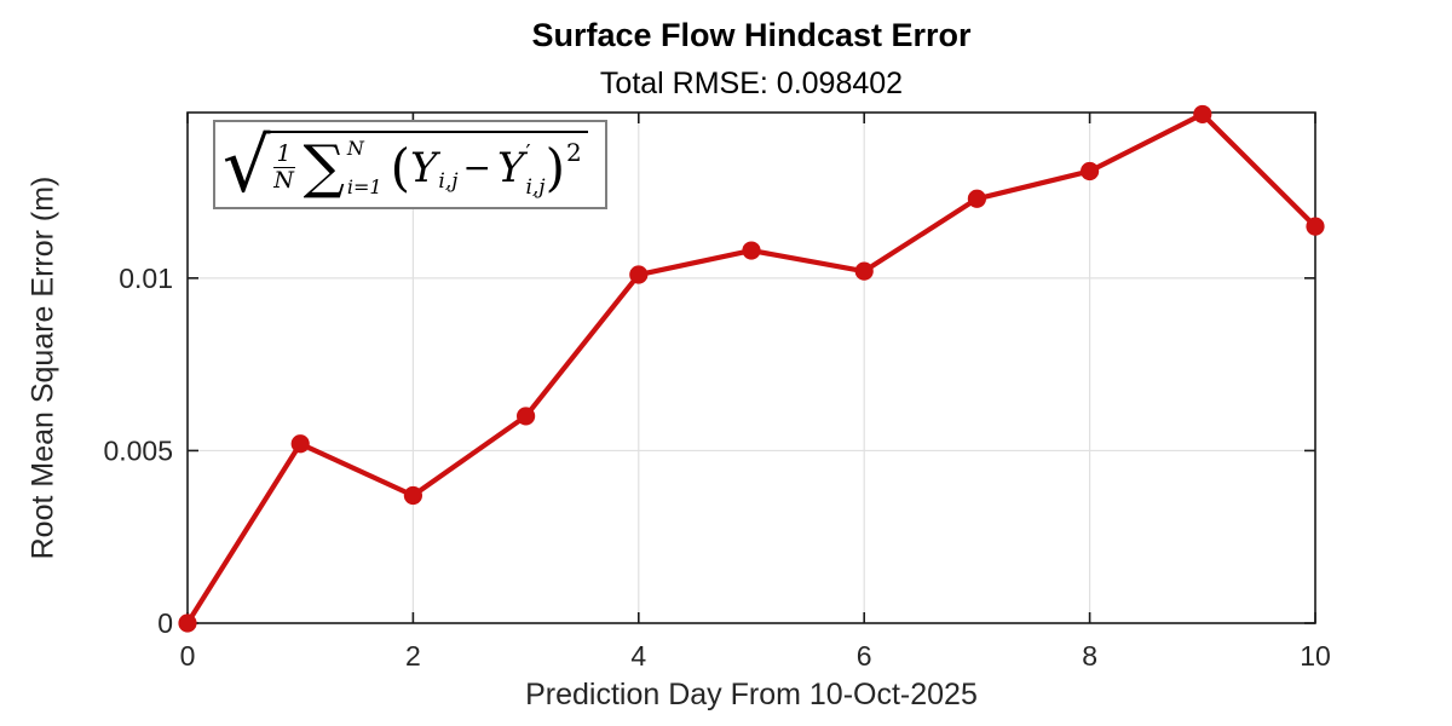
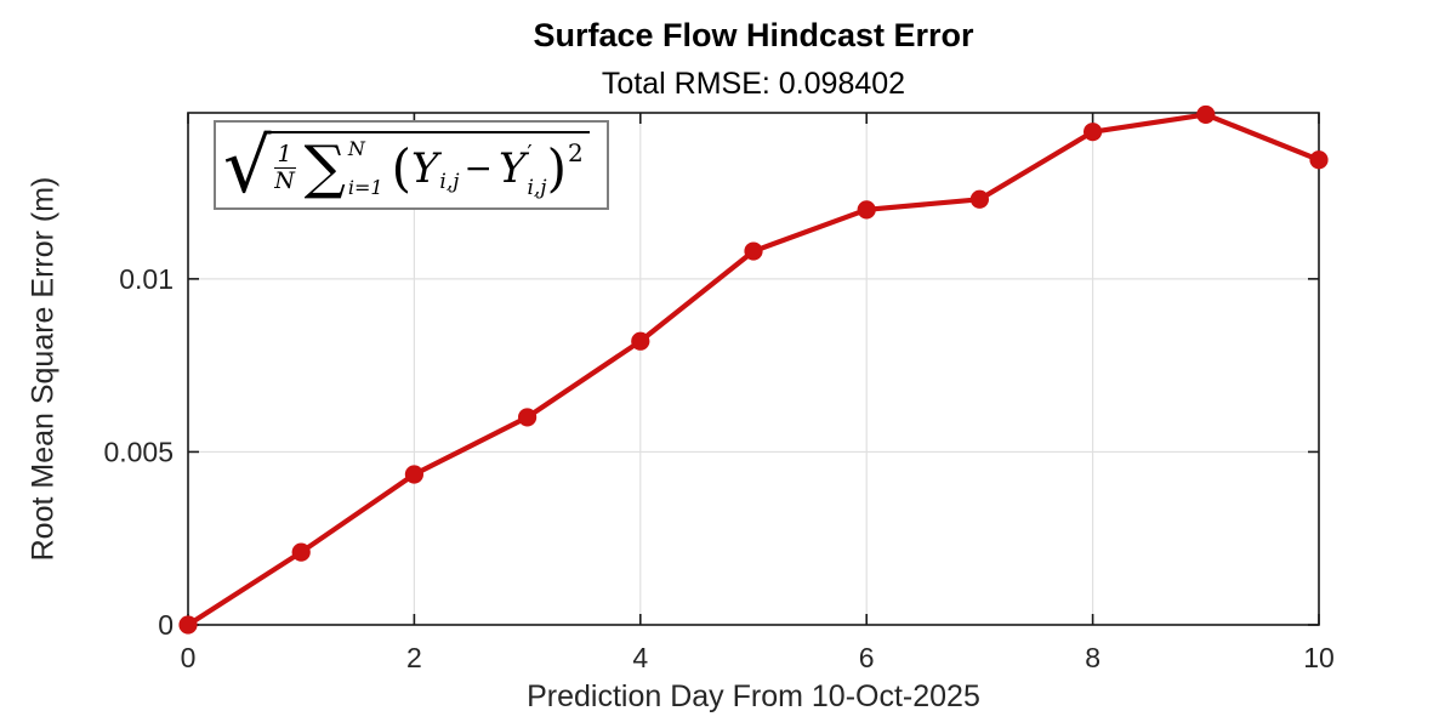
1: 0.0052 -> 0.0021
2: 0.0037 -> 0.0043
4: 0.0101 -> 0.0082
6: 0.0102 -> 0.0120
8: 0.0131 -> 0.0143
10: 0.0115 -> 0.0134
